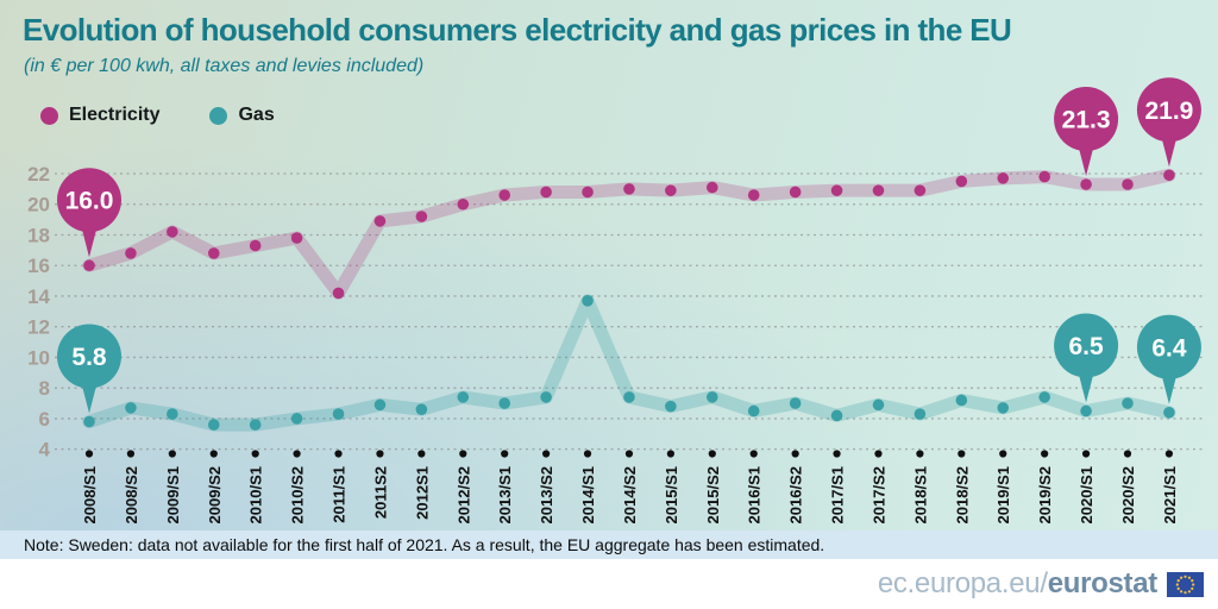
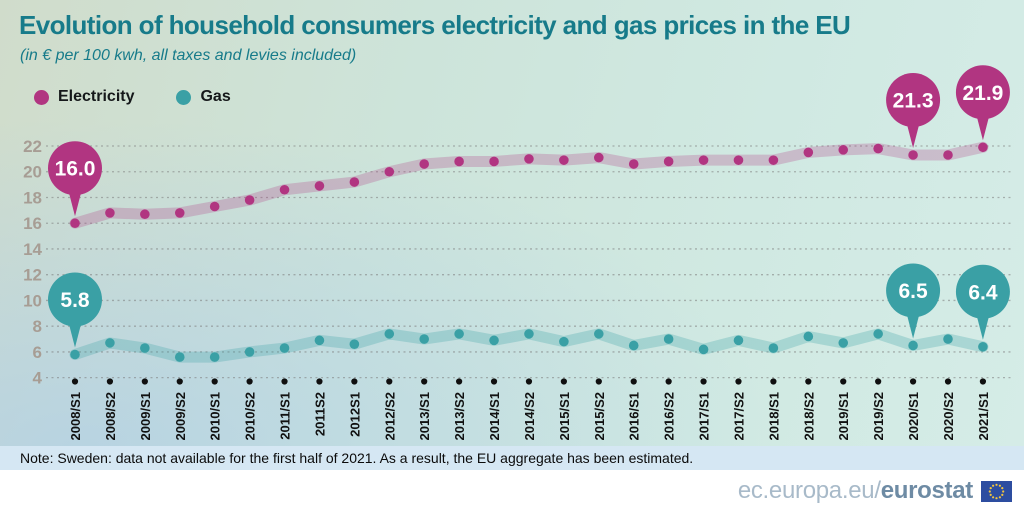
Electricity/2009/S1: 18.2 -> 16.7
Electricity/2011/S1: 14.2 -> 18.6
Gas/2014/S1: 13.7 -> 6.9
